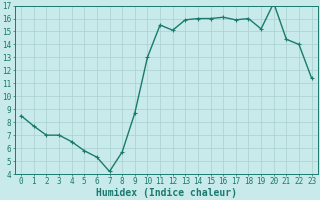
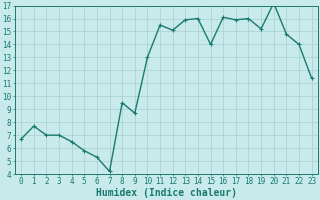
0: 8.5 -> 6.7
8: 5.7 -> 9.5
15: 16.0 -> 14.0
21: 14.4 -> 14.8
